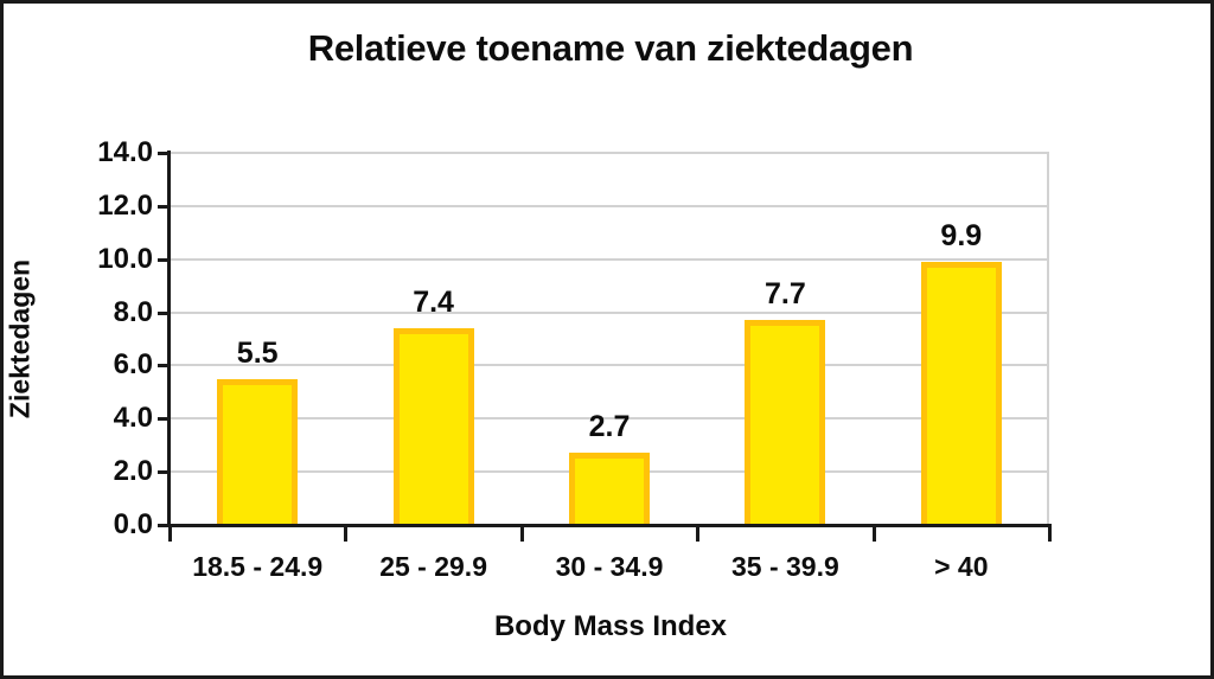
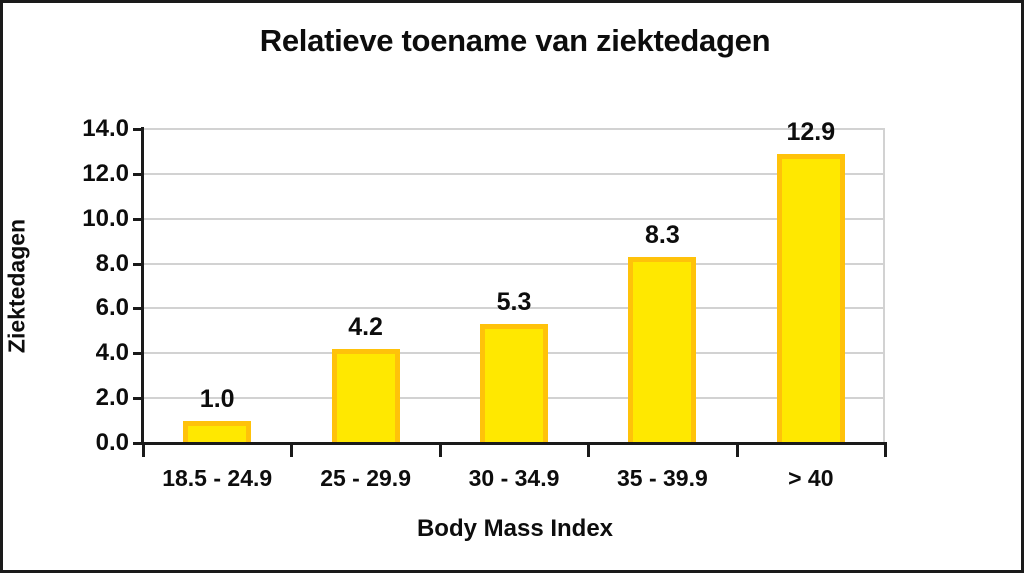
18.5 - 24.9: 5.5 -> 1.0
25 - 29.9: 7.4 -> 4.2
30 - 34.9: 2.7 -> 5.3
35 - 39.9: 7.7 -> 8.3
> 40: 9.9 -> 12.9
